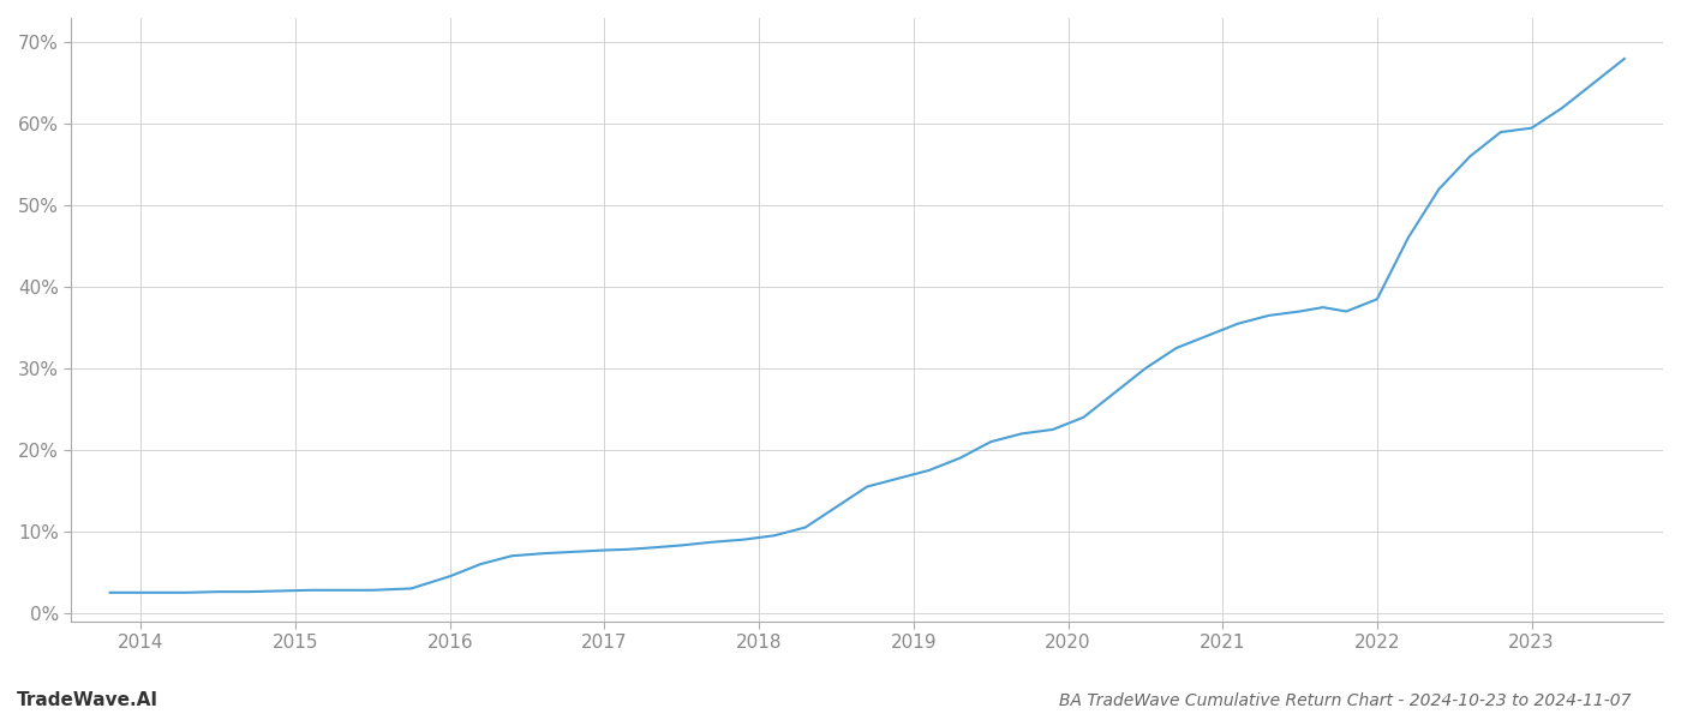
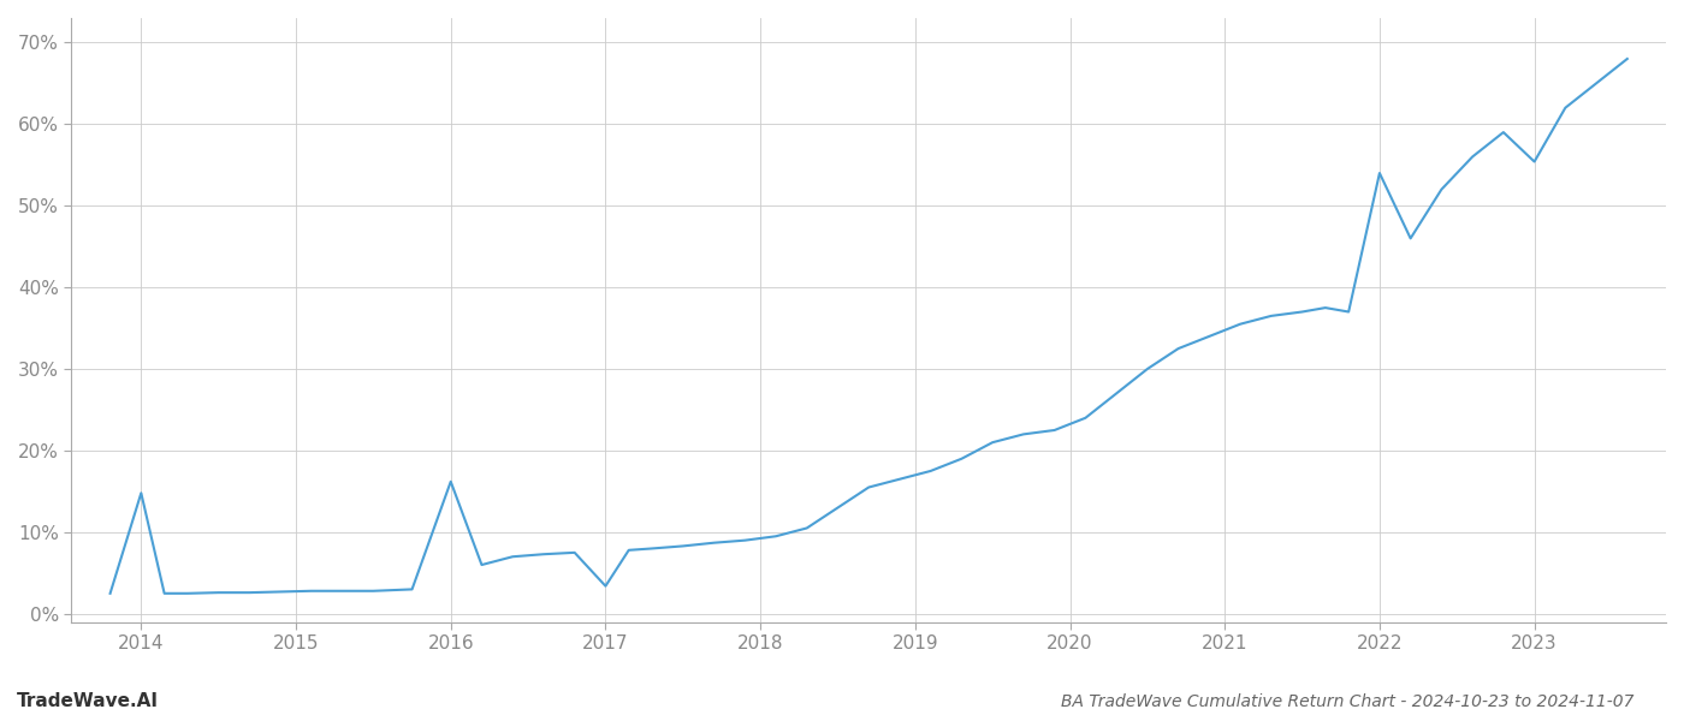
2014: 2.5% -> 14.8%
2016: 4.5% -> 16.2%
2017: 7.7% -> 3.4%
2022: 38.5% -> 54.0%
2023: 59.5% -> 55.4%
